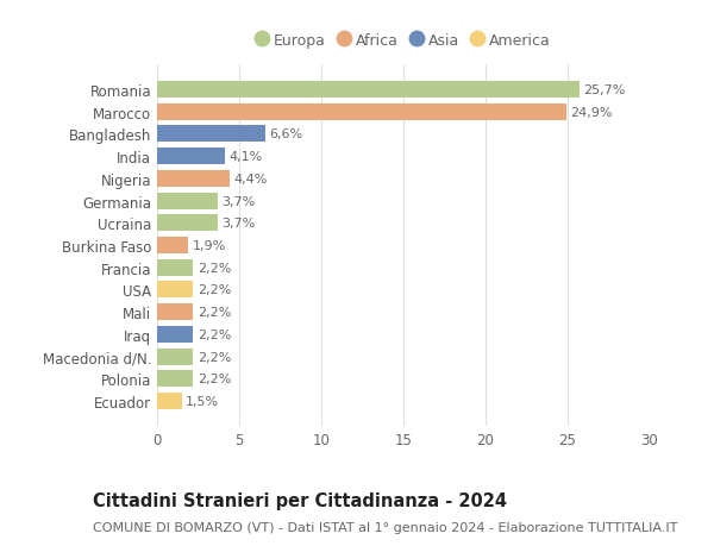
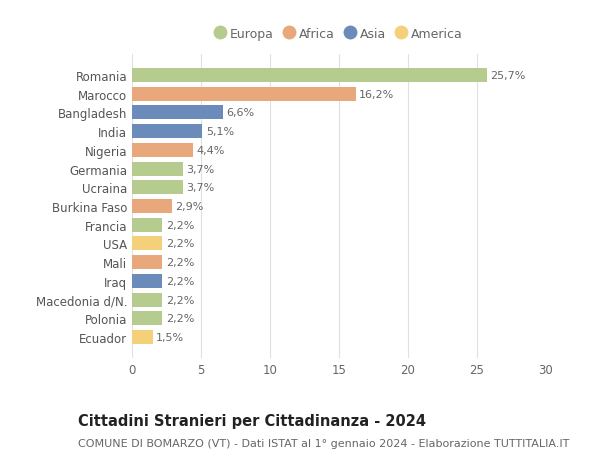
Marocco: 24,9% -> 16,2%
India: 4,1% -> 5,1%
Burkina Faso: 1,9% -> 2,9%
